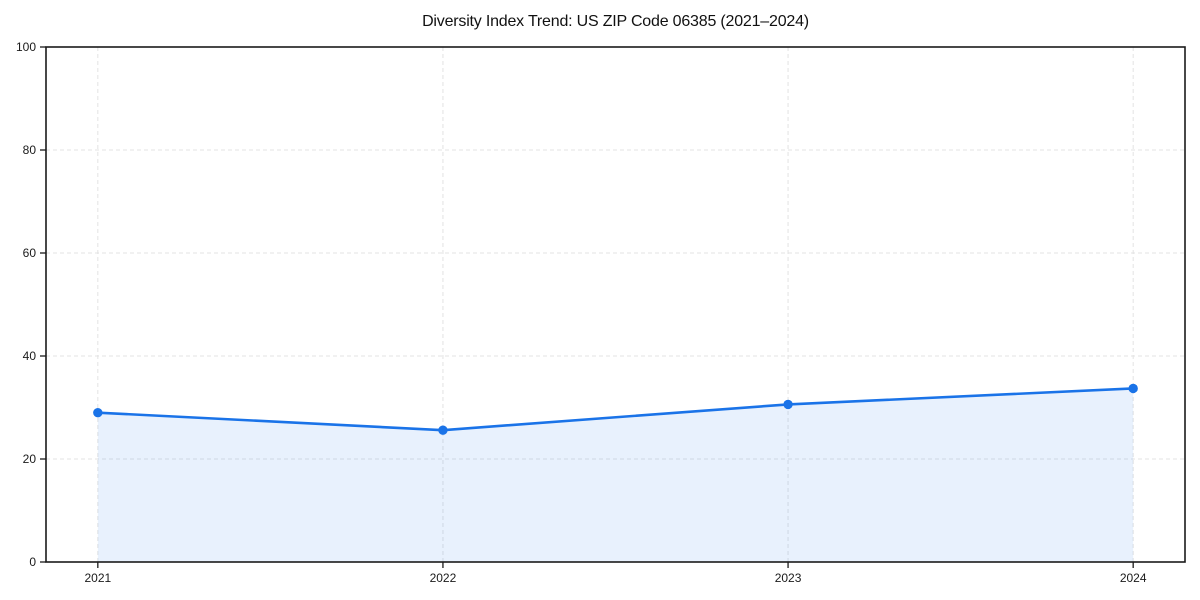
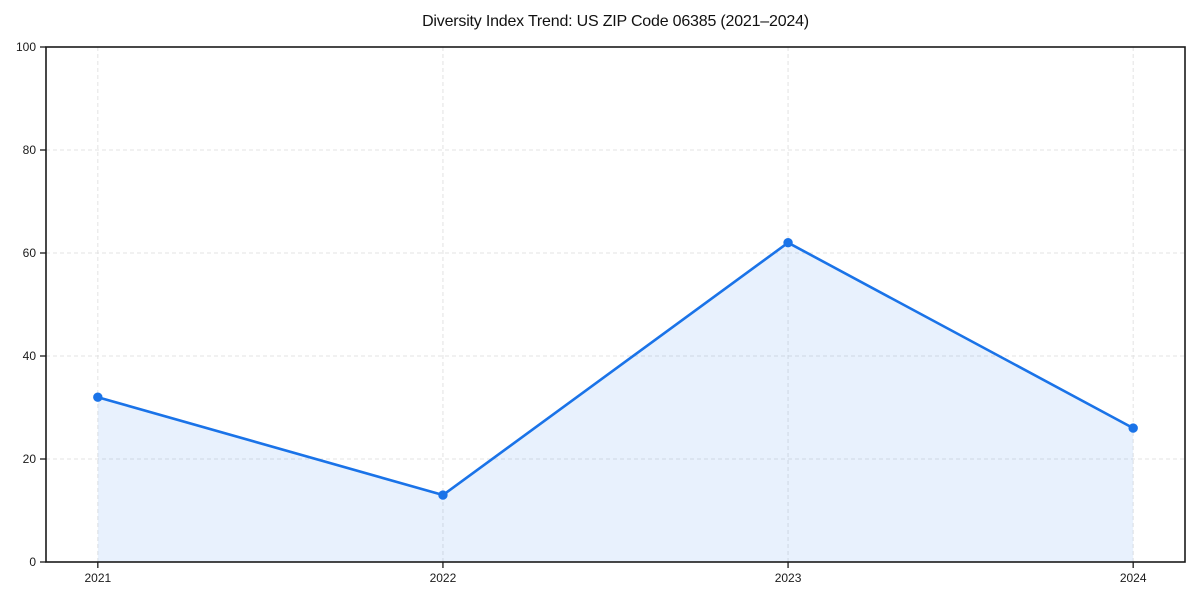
2021: 29 -> 32
2022: 26 -> 13
2023: 31 -> 62
2024: 34 -> 26
